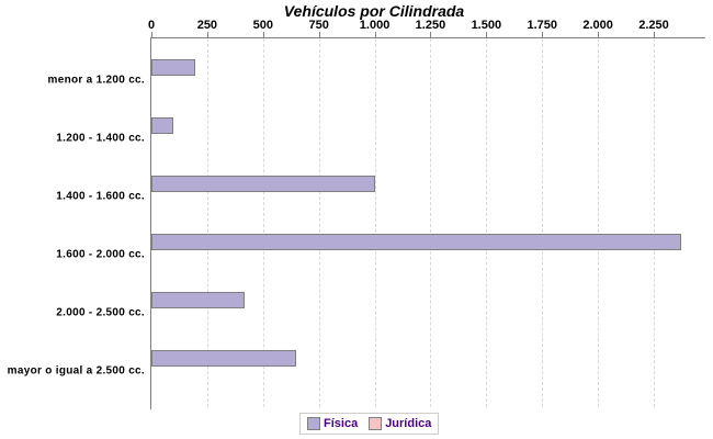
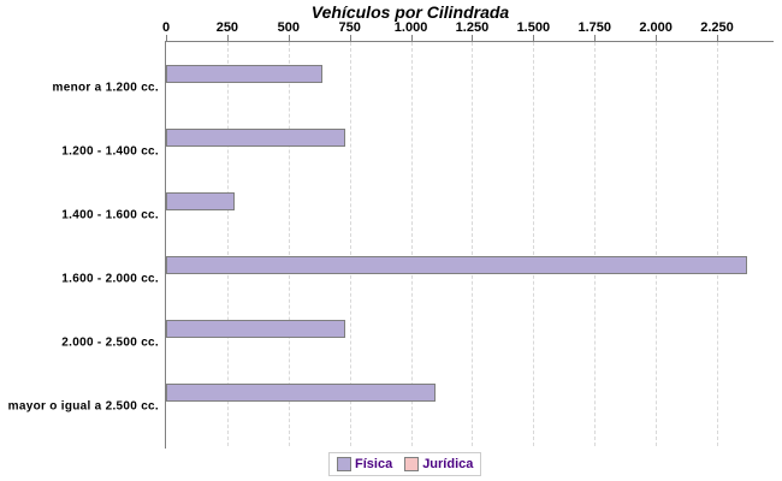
Física/menor a 1.200 cc.: 180 -> 630
Física/1.200 - 1.400 cc.: 90 -> 720
Física/1.400 - 1.600 cc.: 990 -> 270
Física/2.000 - 2.500 cc.: 410 -> 720
Física/mayor o igual a 2.500 cc.: 640 -> 1090
